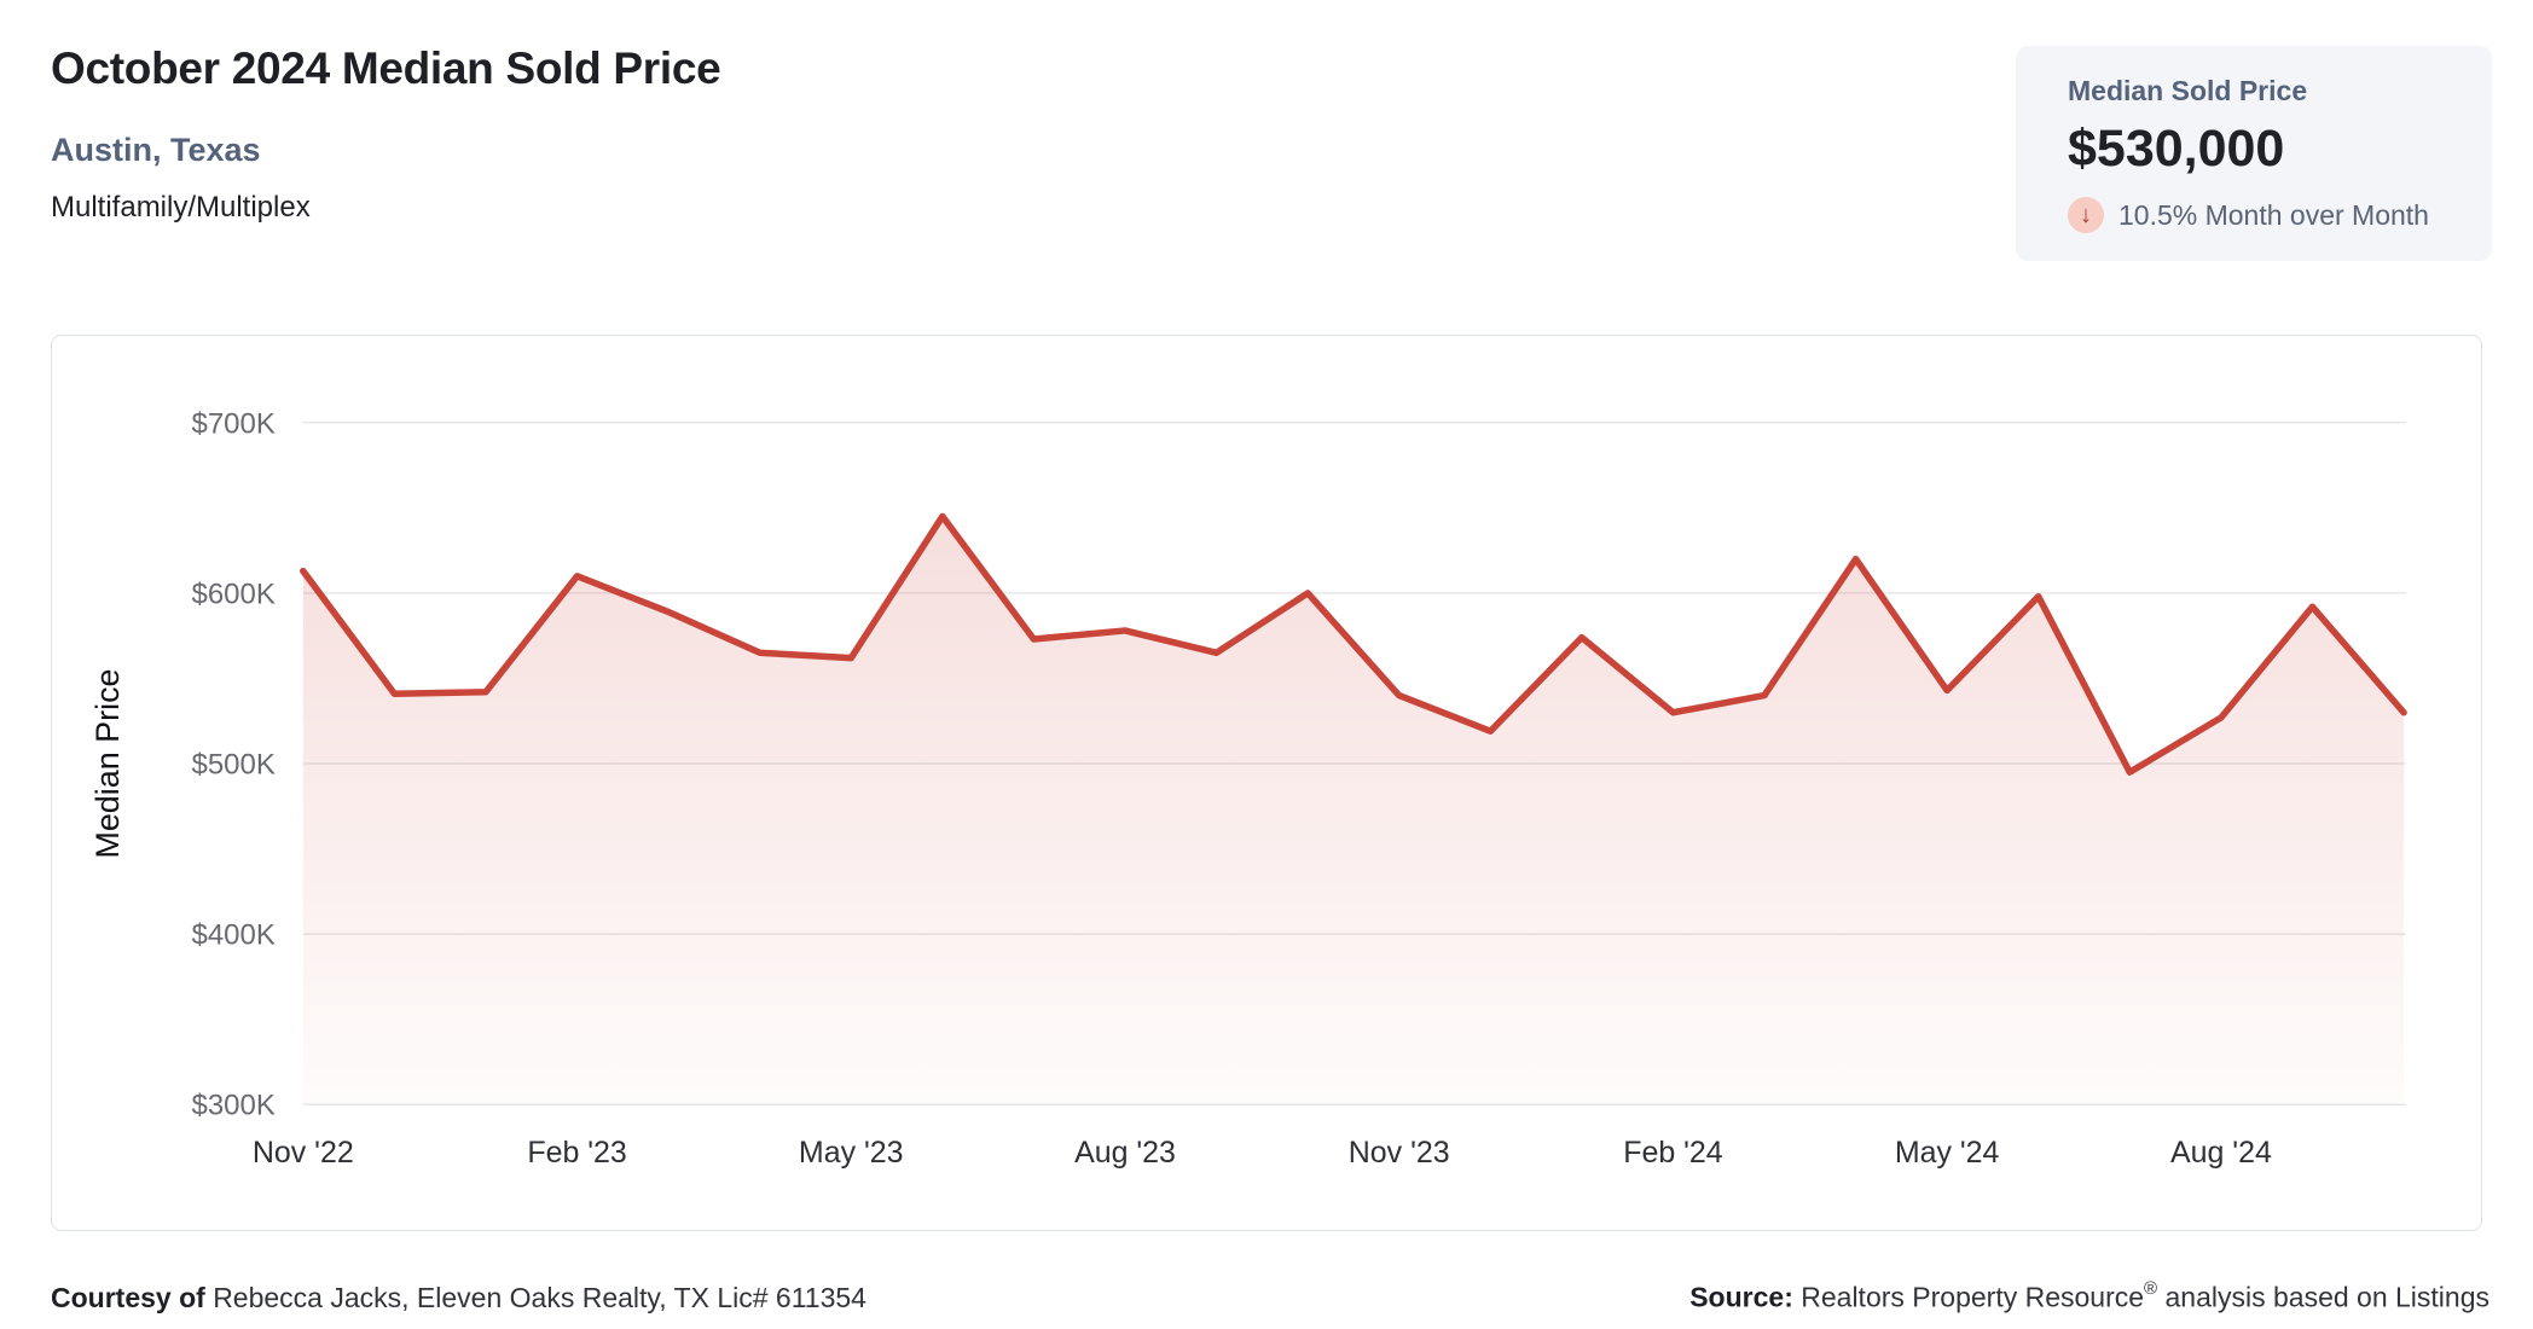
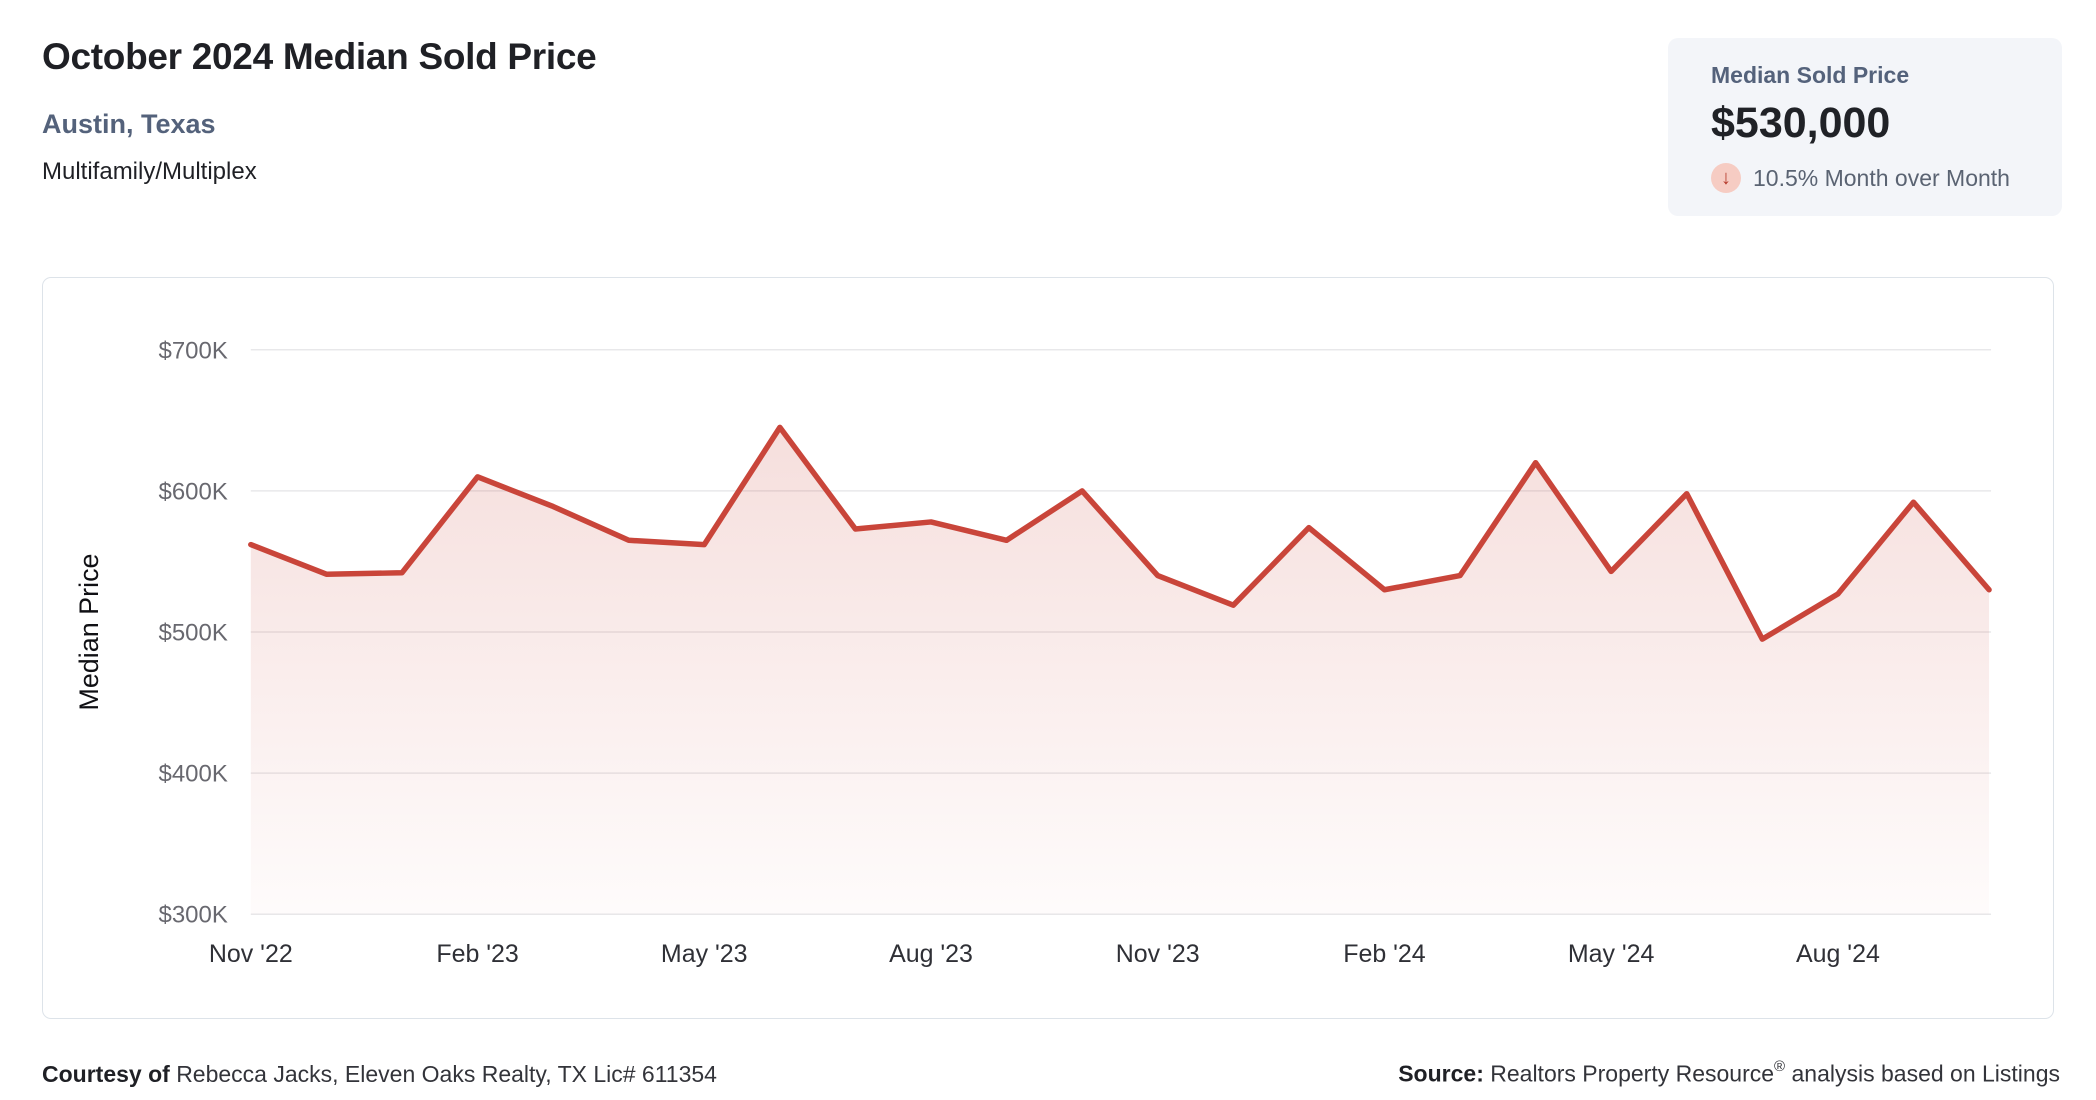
Nov '22: $613K -> $562K
